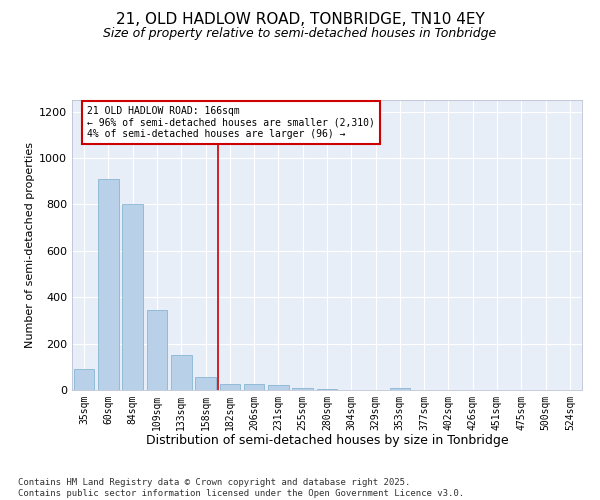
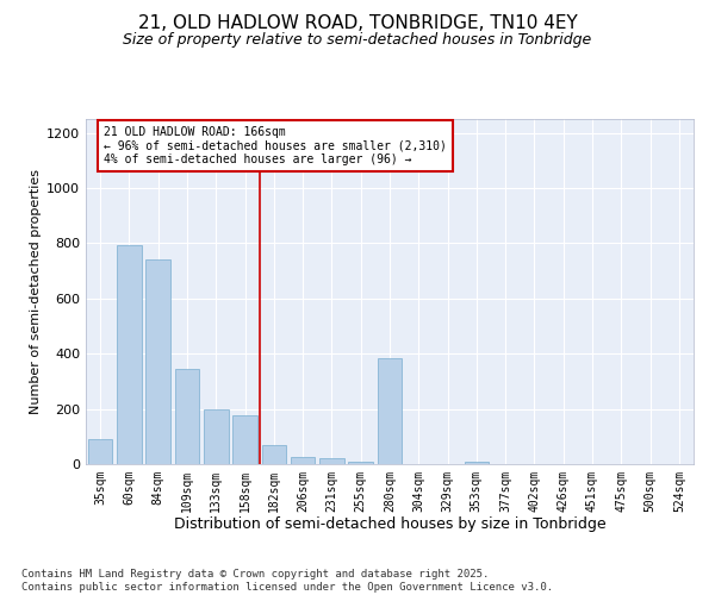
60sqm: 910 -> 795
84sqm: 800 -> 740
133sqm: 150 -> 200
158sqm: 55 -> 175
182sqm: 27 -> 70
280sqm: 5 -> 385
